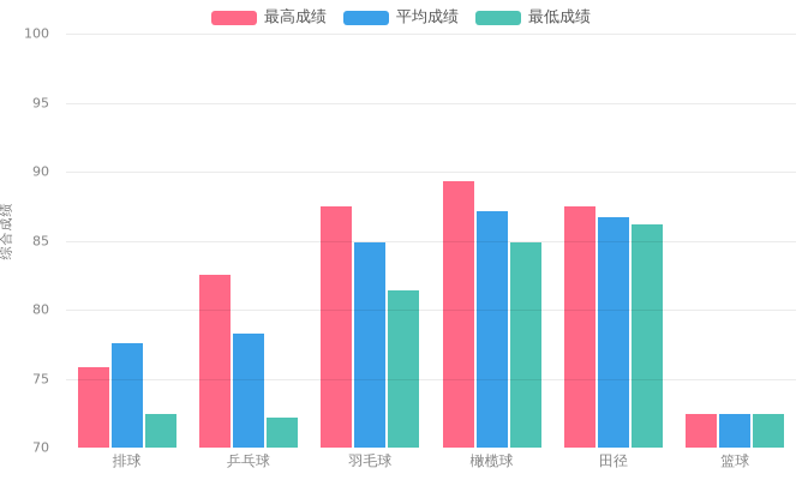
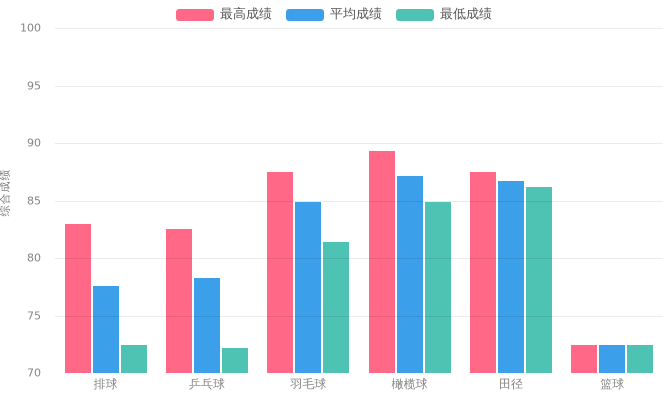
最高成绩/排球: 75.8 -> 83.0
